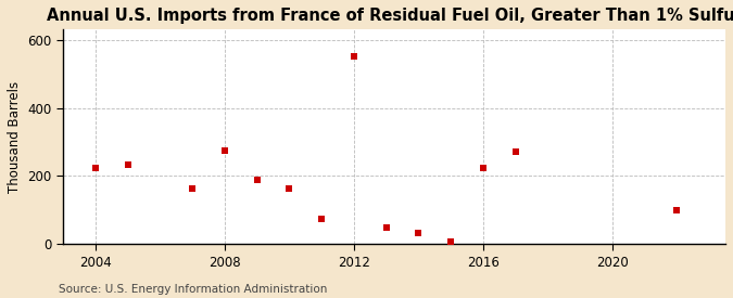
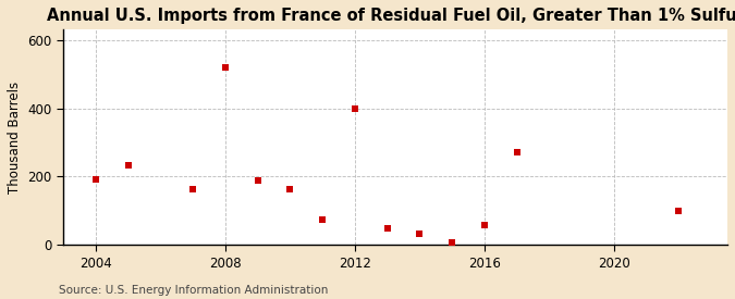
2004: 225 -> 193
2008: 275 -> 519
2012: 550 -> 400
2016: 225 -> 60
